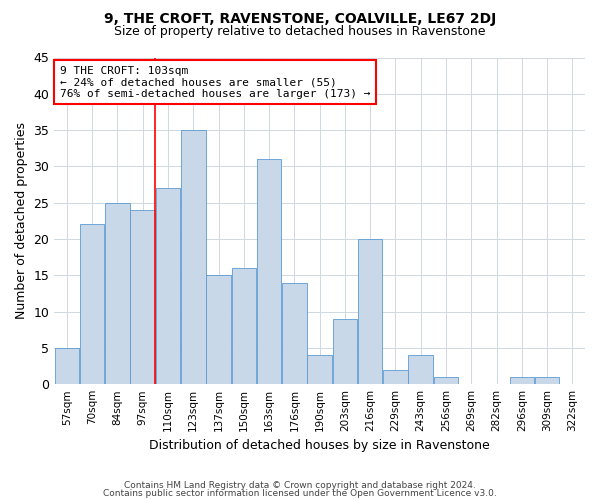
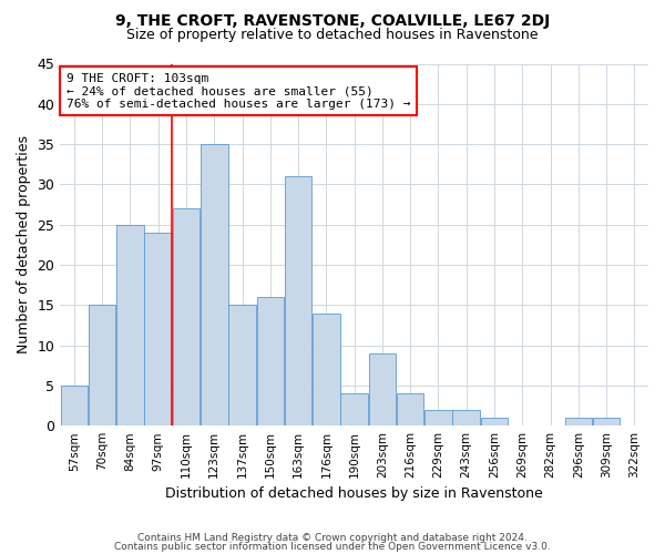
70sqm: 22 -> 15
216sqm: 20 -> 4
243sqm: 4 -> 2
